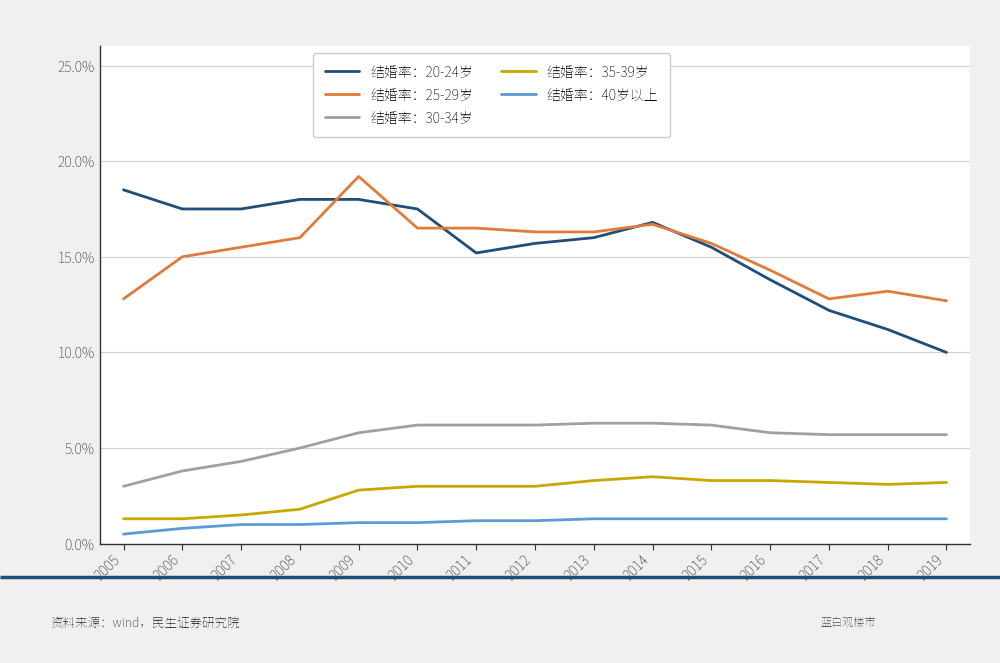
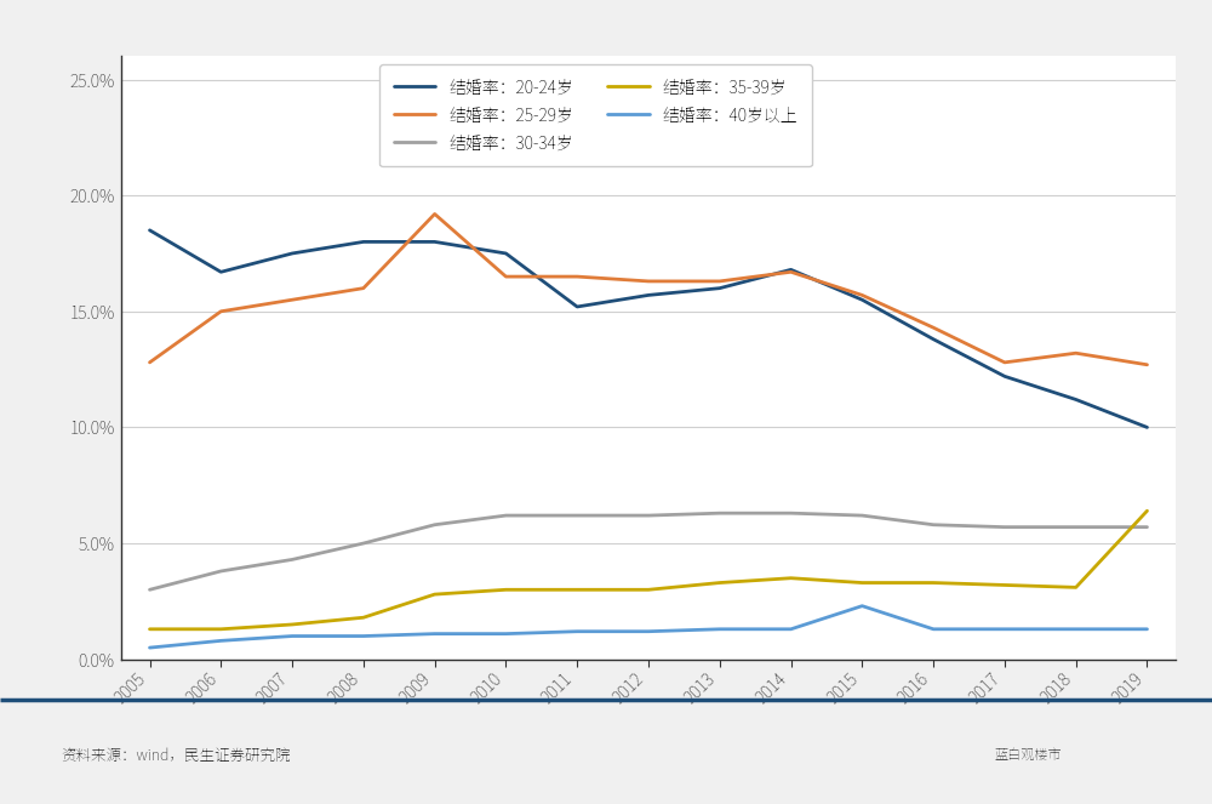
结婚率：20-24岁/2006: 17.5% -> 16.7%
结婚率：40岁以上/2015: 1.3% -> 2.3%
结婚率：35-39岁/2019: 3.2% -> 6.4%
